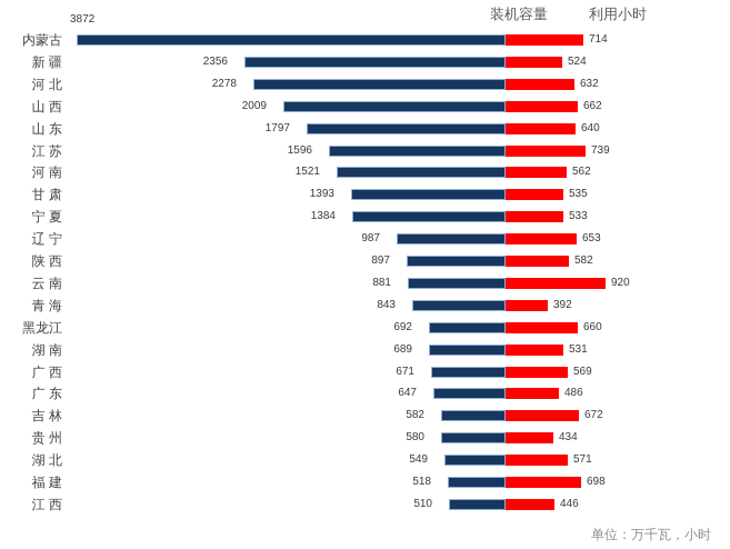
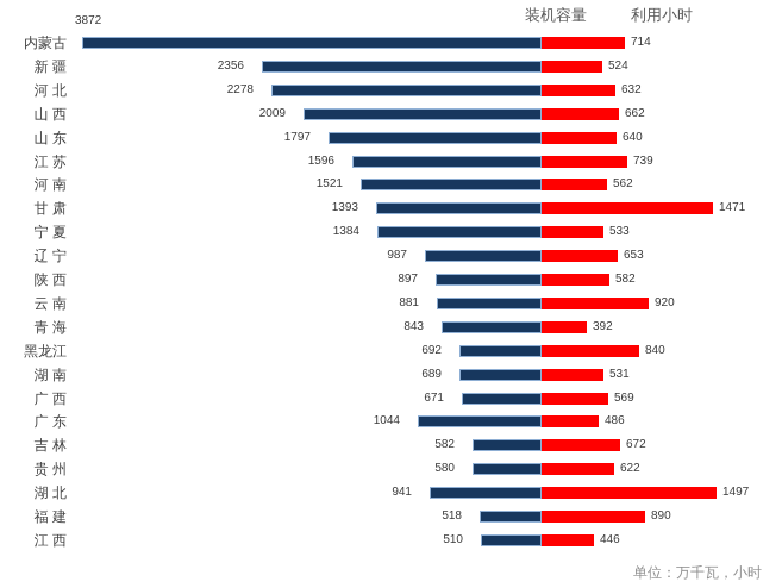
利用小时/甘 肃: 535 -> 1471
利用小时/黑龙江: 660 -> 840
装机容量/广 东: 647 -> 1044
利用小时/贵 州: 434 -> 622
装机容量/湖 北: 549 -> 941
利用小时/湖 北: 571 -> 1497
利用小时/福 建: 698 -> 890
